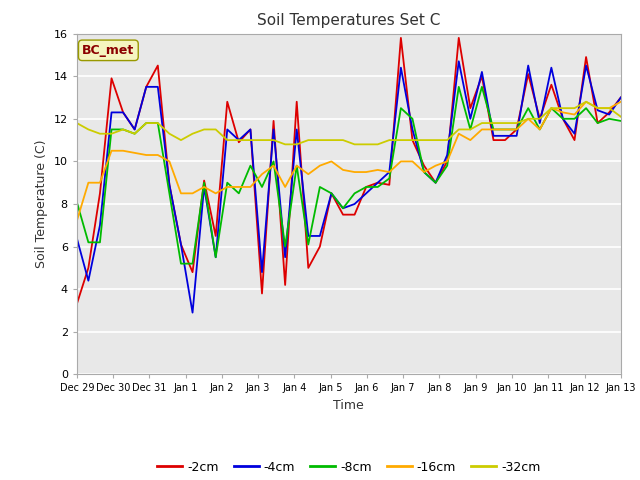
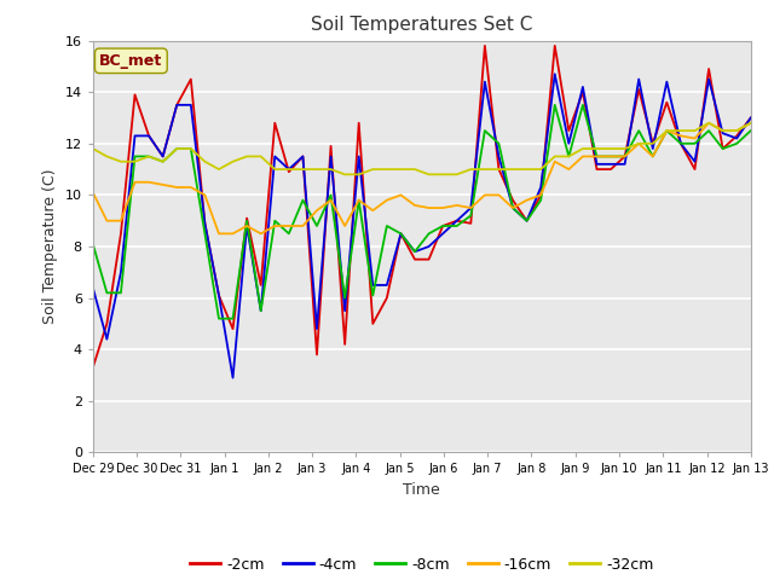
-16cm/Dec 29: 7.2 -> 10.1
-8cm/Jan 13: 11.9 -> 12.5
-32cm/Jan 13: 12.1 -> 12.8
